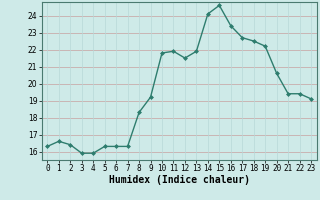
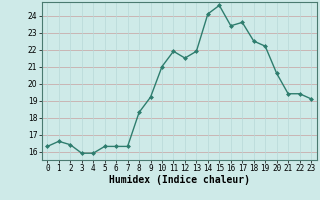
10: 21.8 -> 21.0
17: 22.7 -> 23.6
